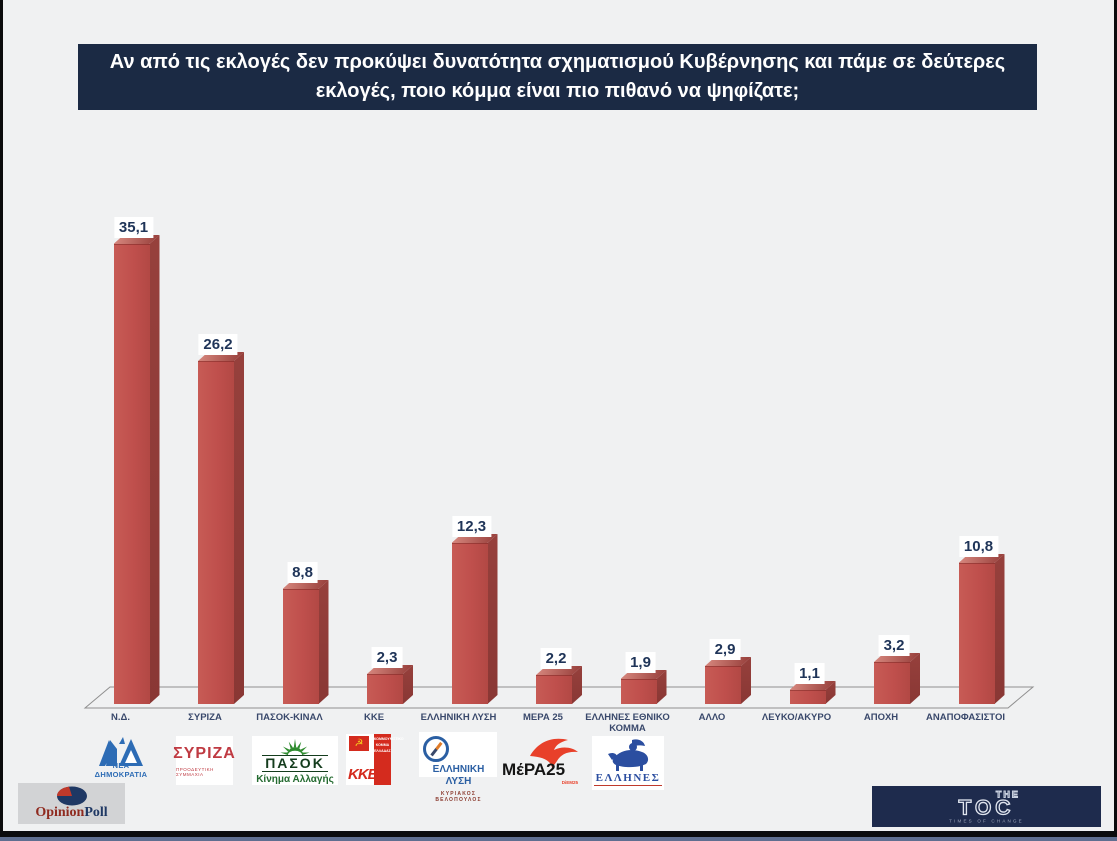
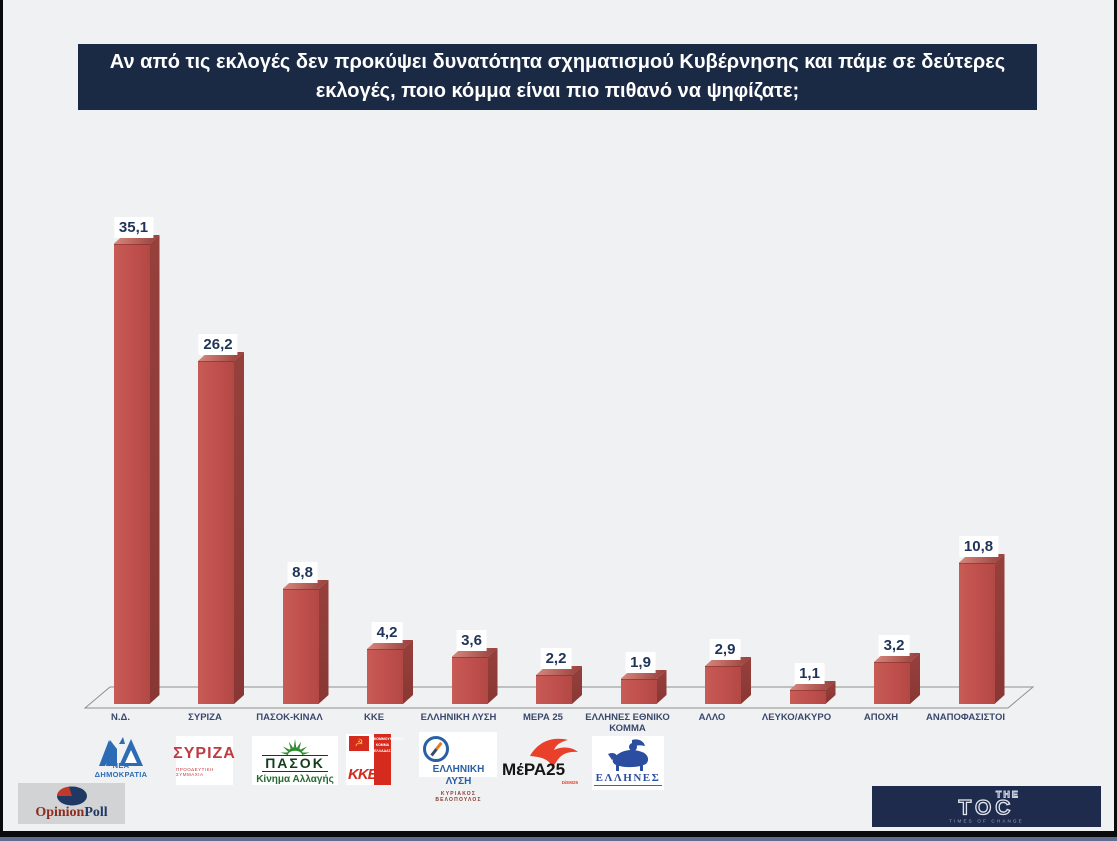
ΚΚΕ: 2,3 -> 4,2
ΕΛΛΗΝΙΚΗ ΛΥΣΗ: 12,3 -> 3,6
